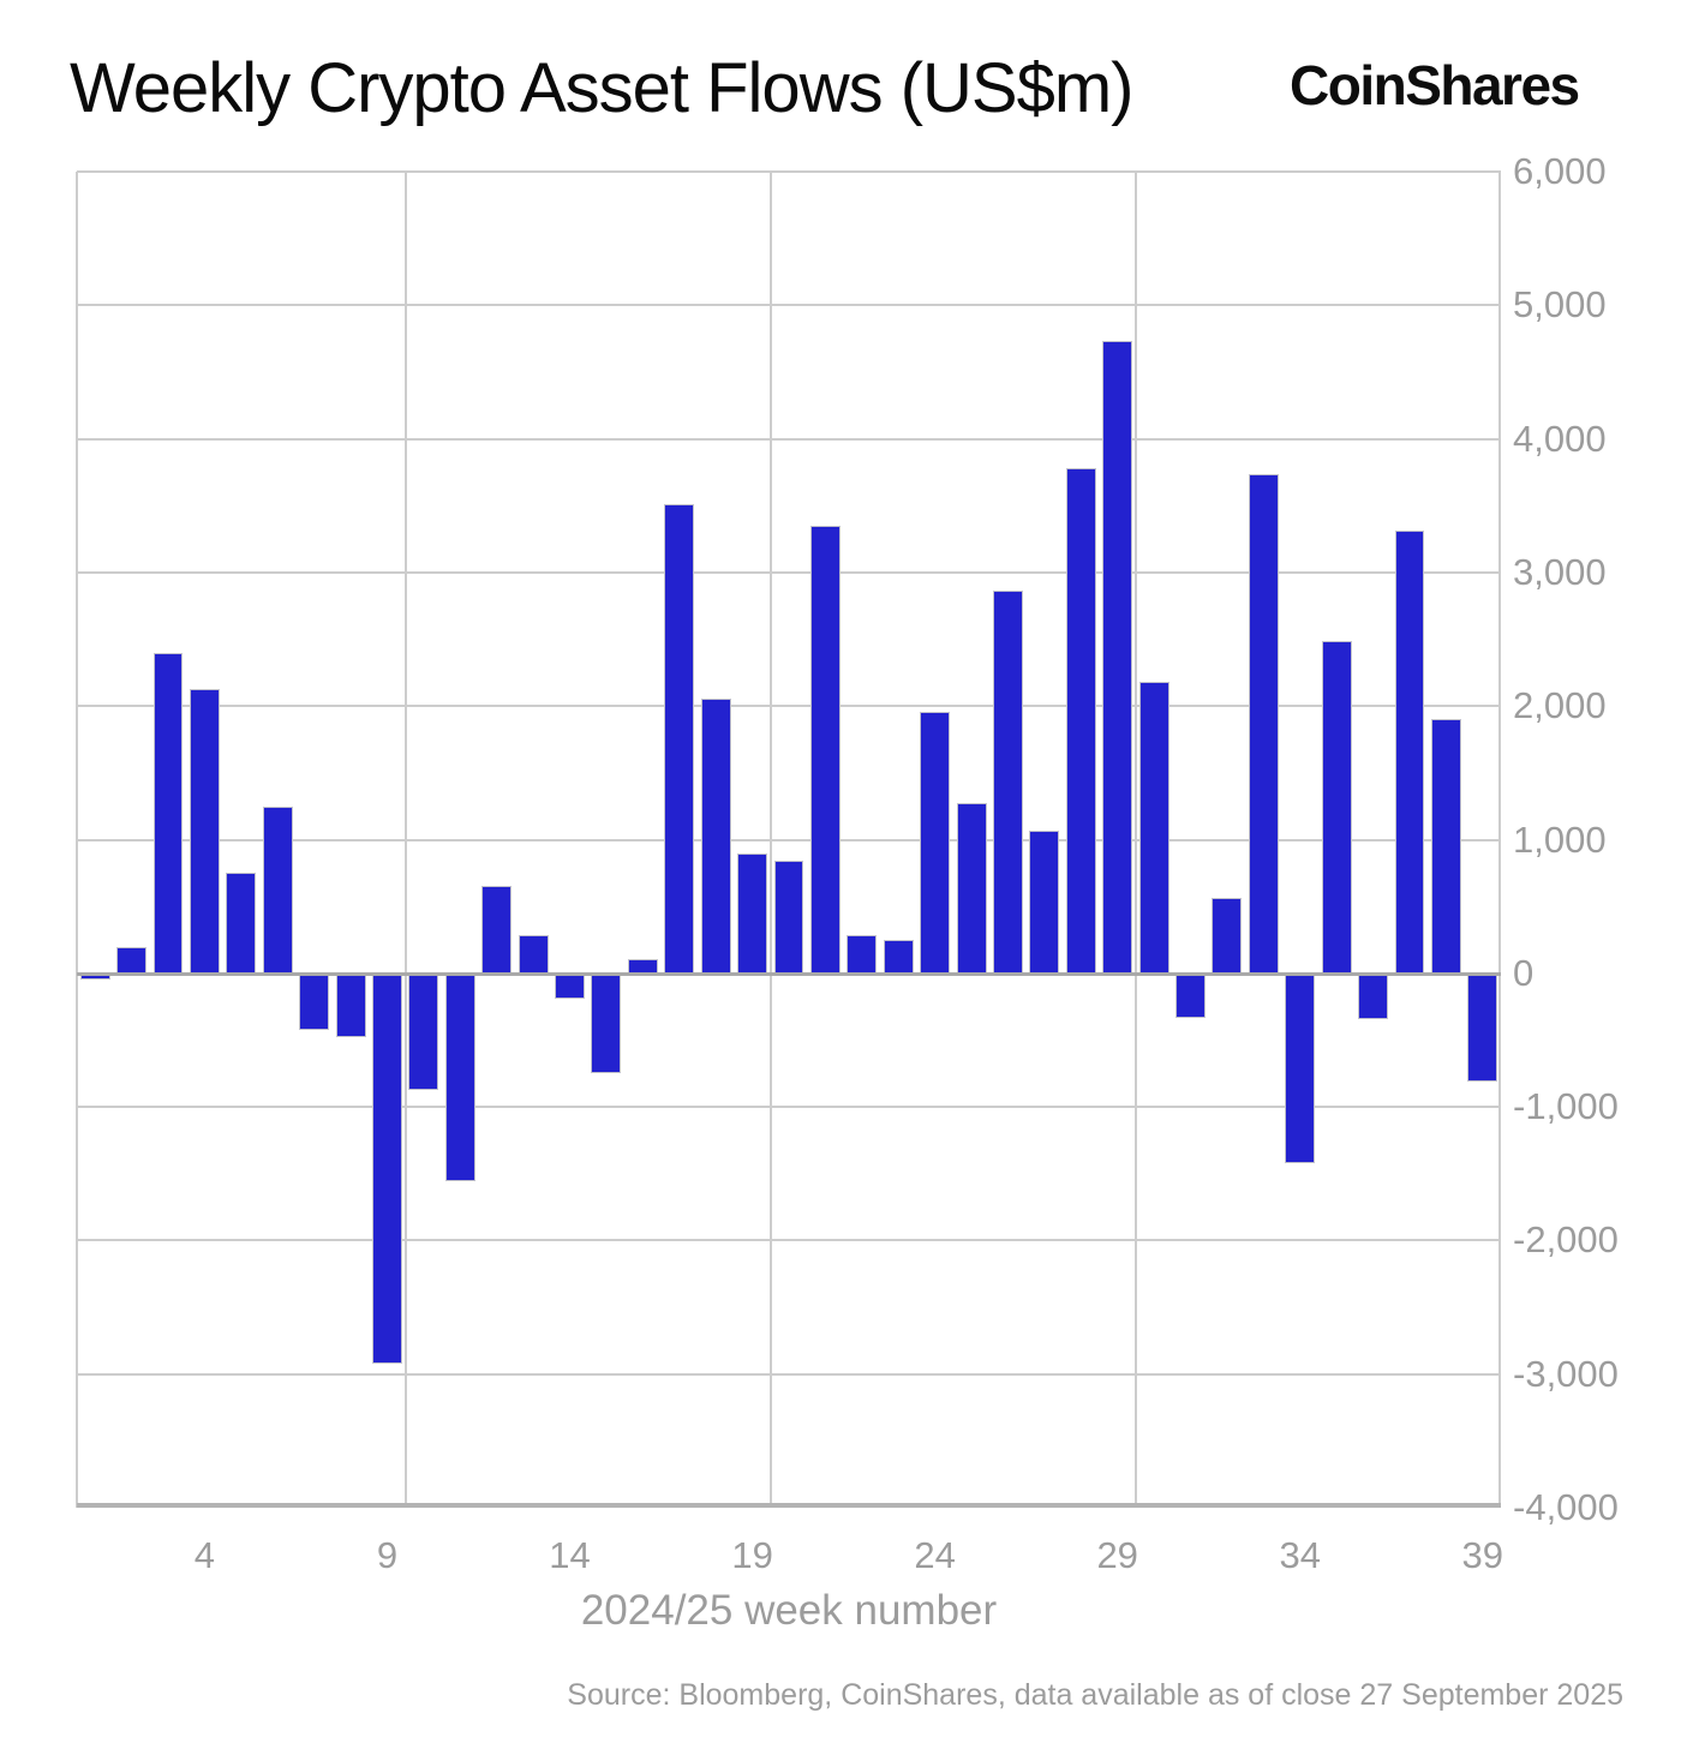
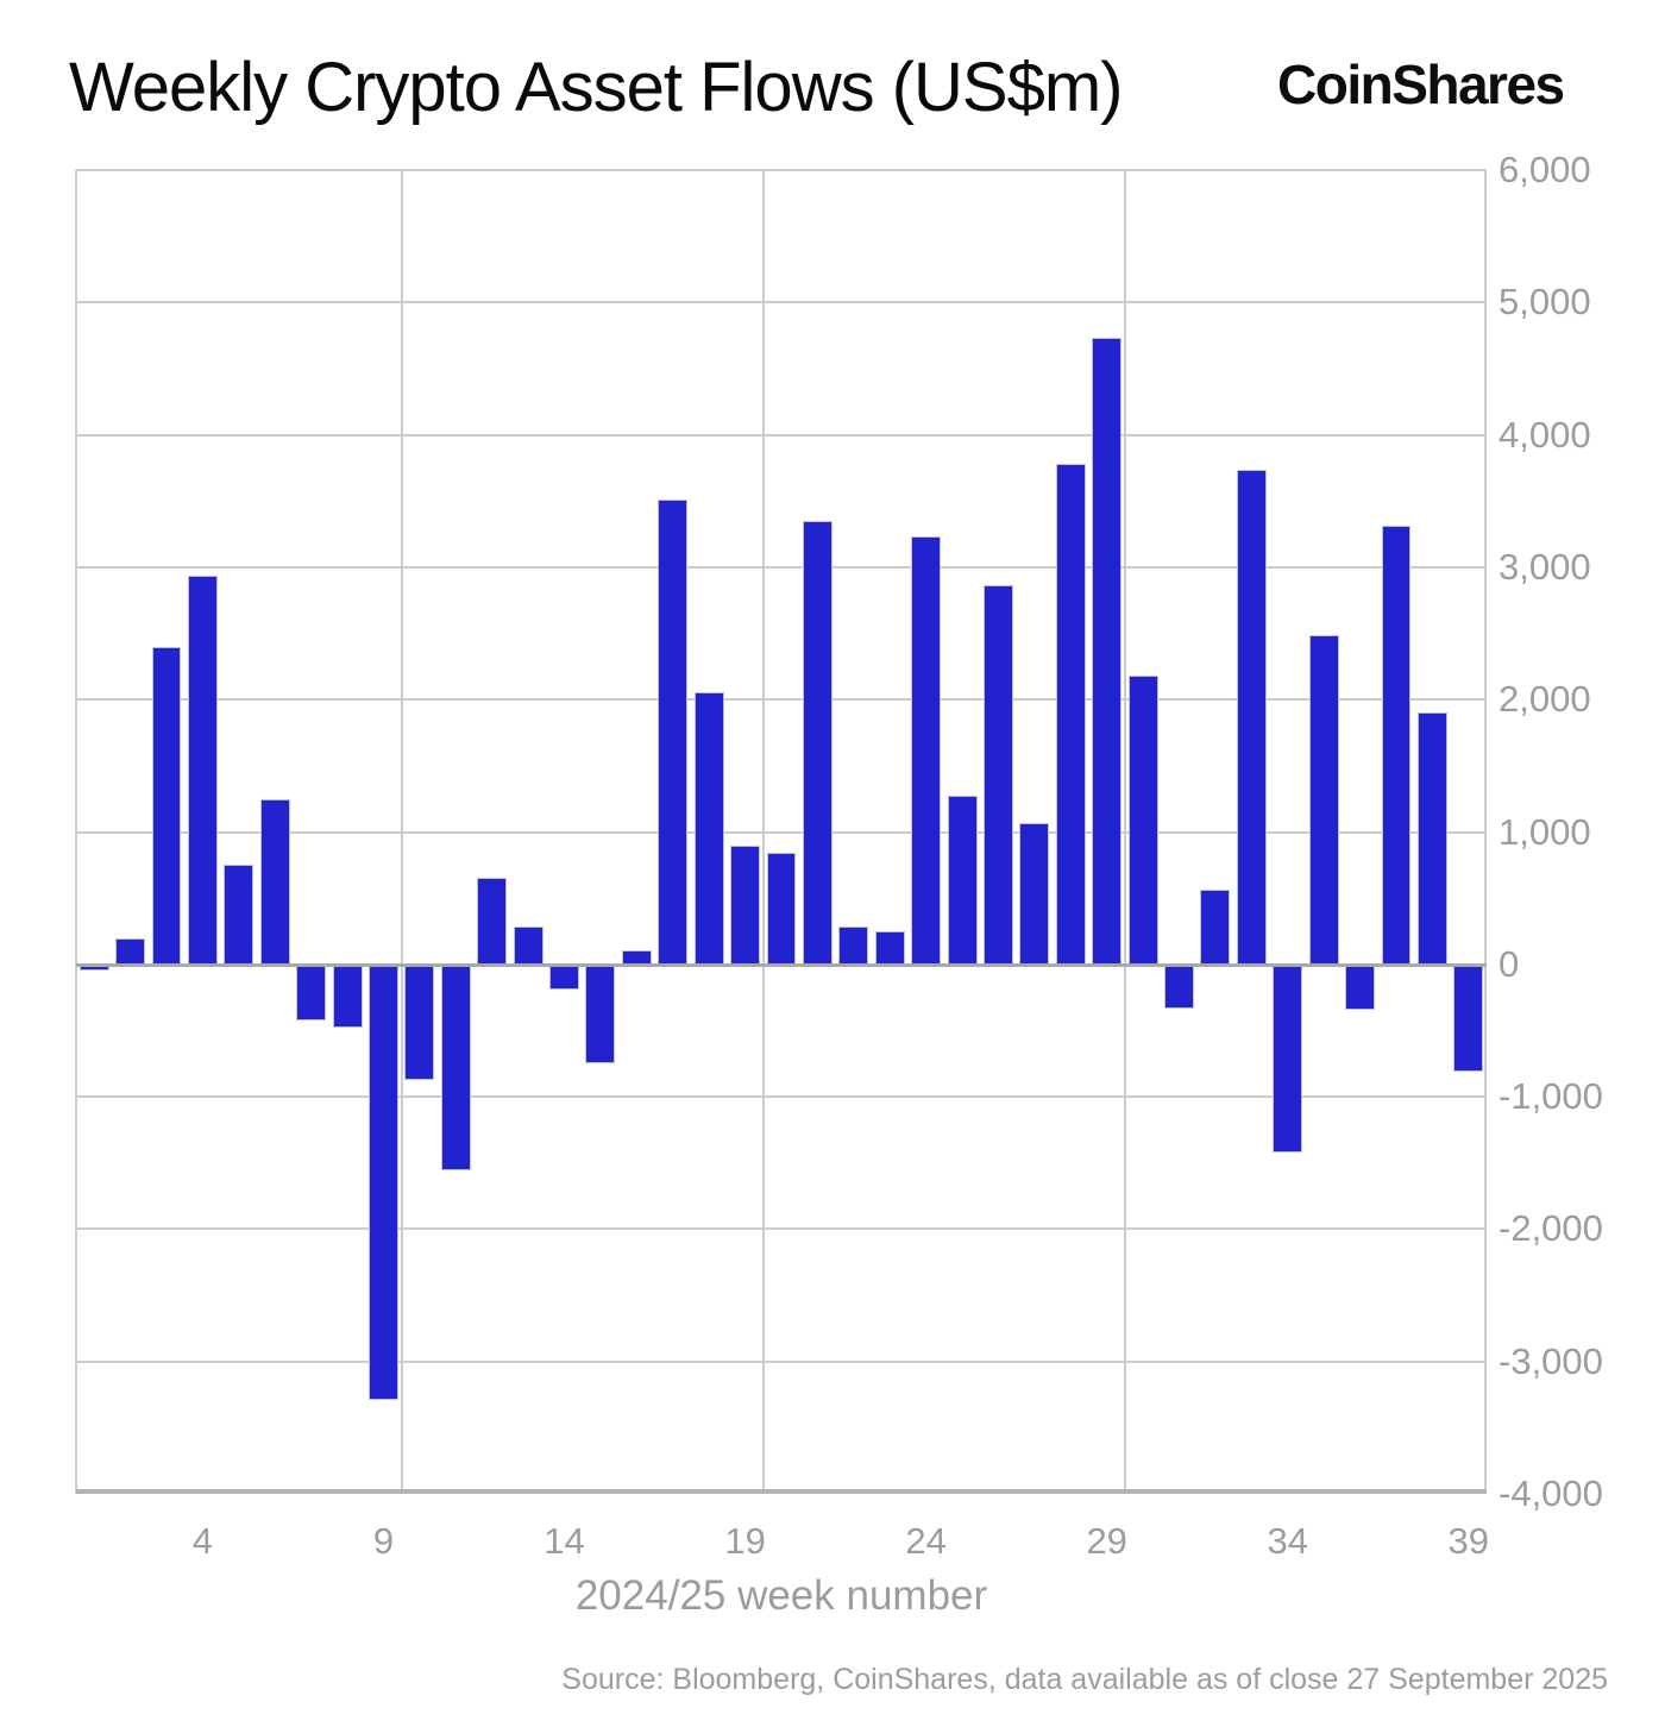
4: 2130 -> 2940
9: -2920 -> -3290
24: 1960 -> 3230
